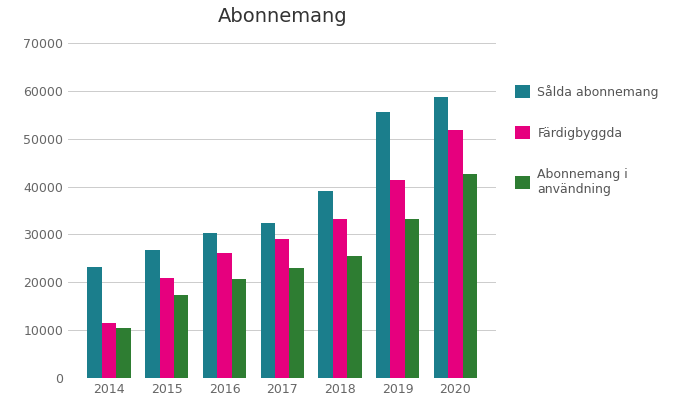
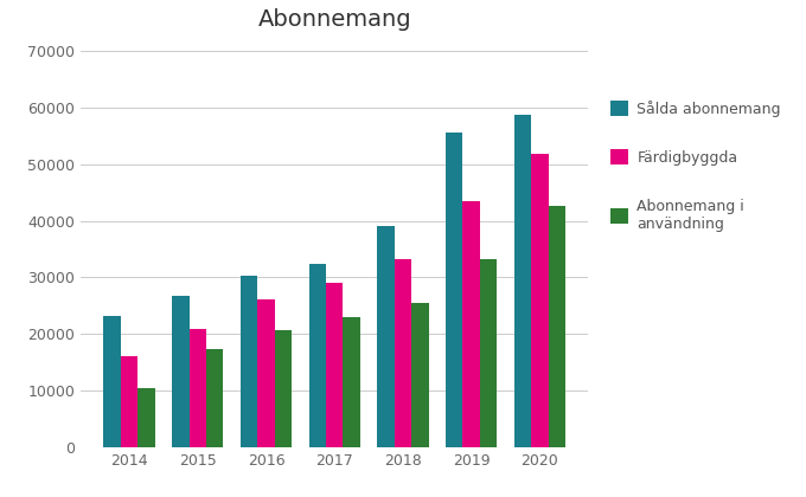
Färdigbyggda/2014: 11400 -> 16000
Färdigbyggda/2019: 41300 -> 43500
